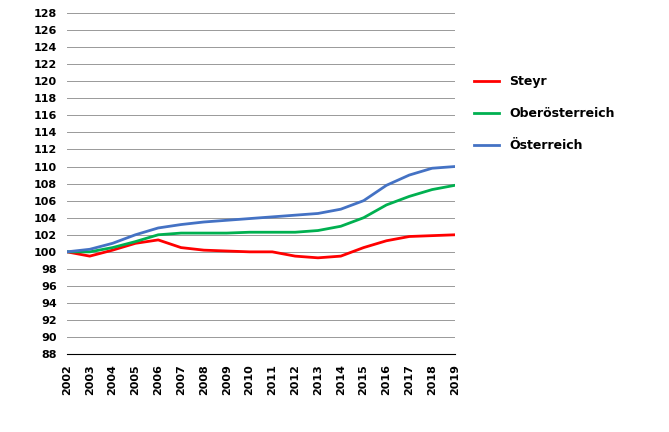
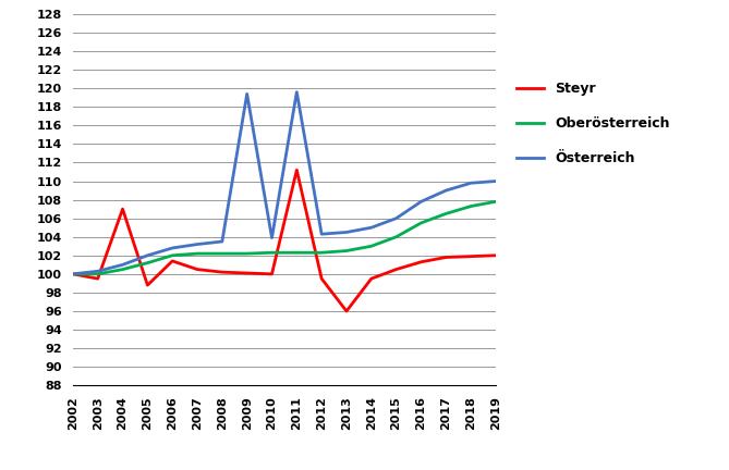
Steyr/2004: 100.2 -> 107.0
Steyr/2005: 101.0 -> 98.8
Österreich/2009: 103.7 -> 119.4
Steyr/2011: 100.0 -> 111.2
Österreich/2011: 104.1 -> 119.6
Steyr/2013: 99.3 -> 96.0
